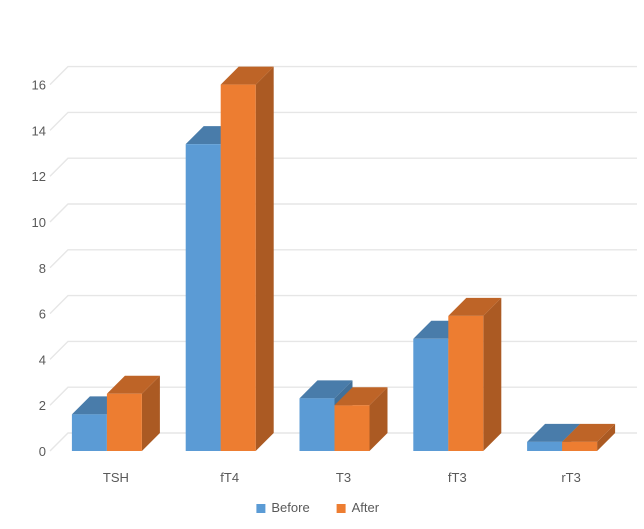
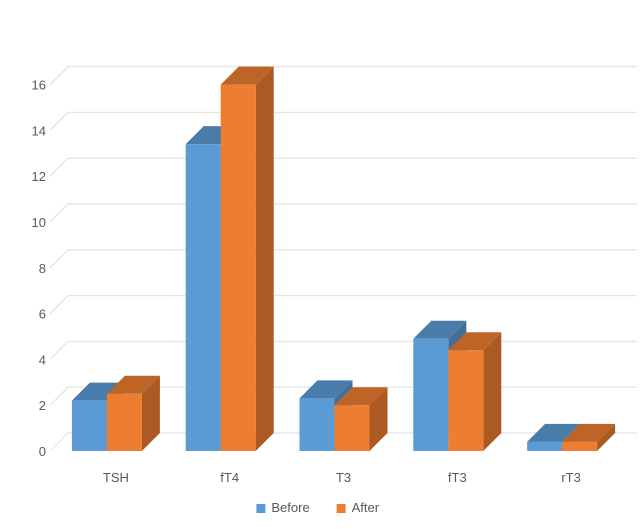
Before/TSH: 1.6 -> 2.2
After/fT3: 5.9 -> 4.4
